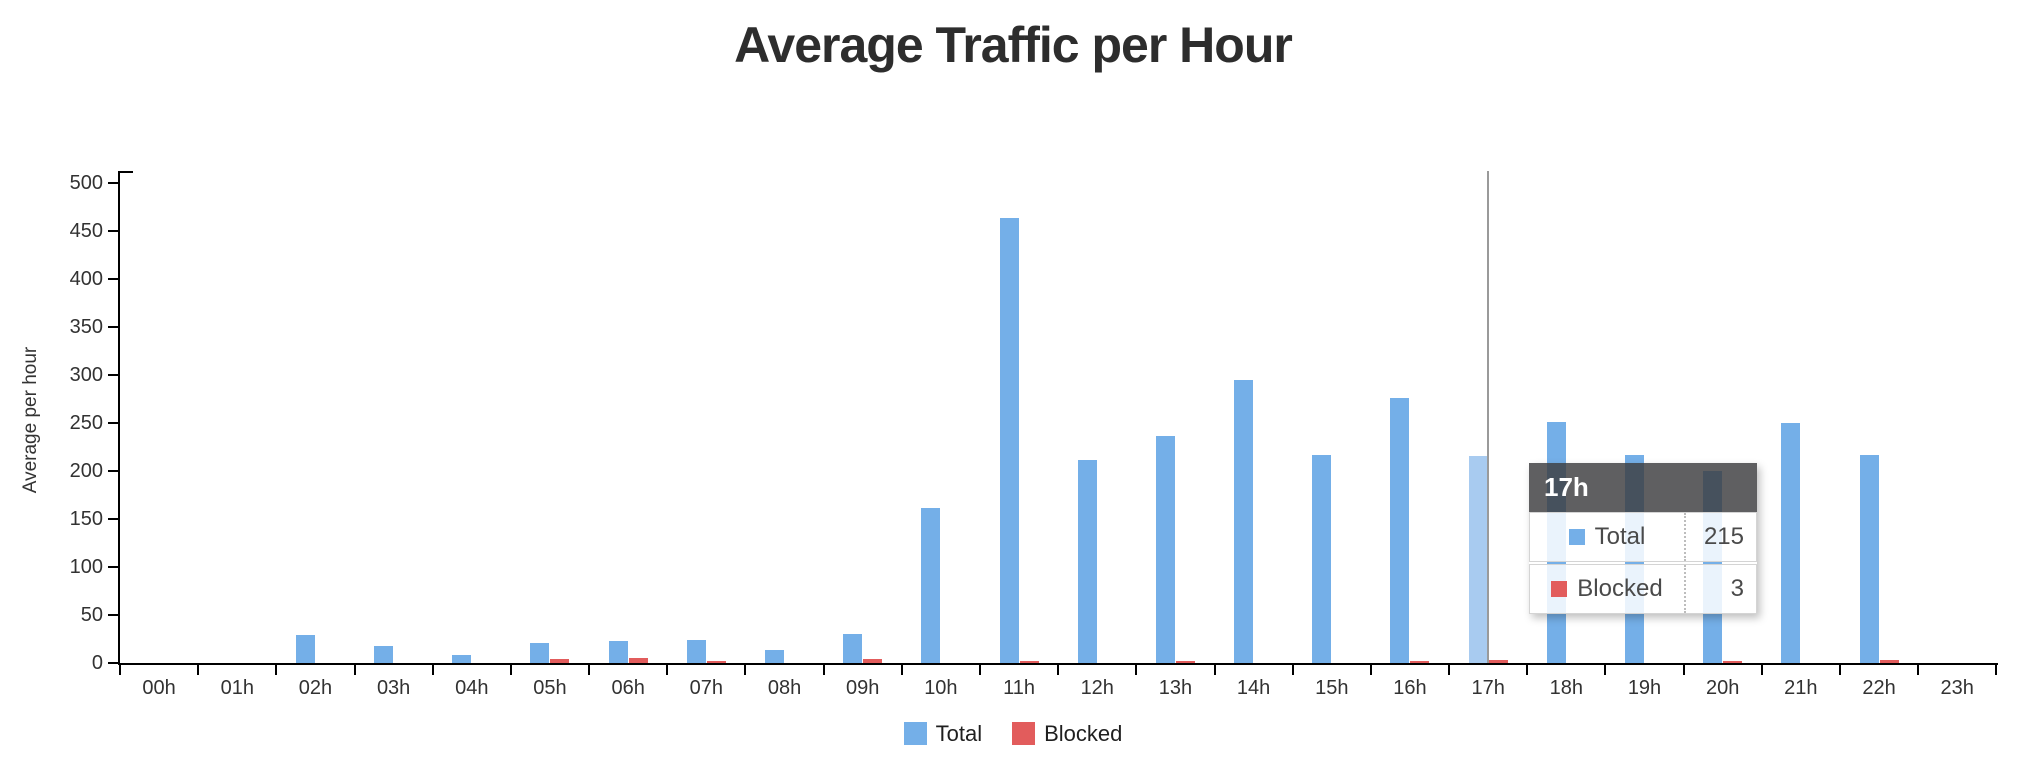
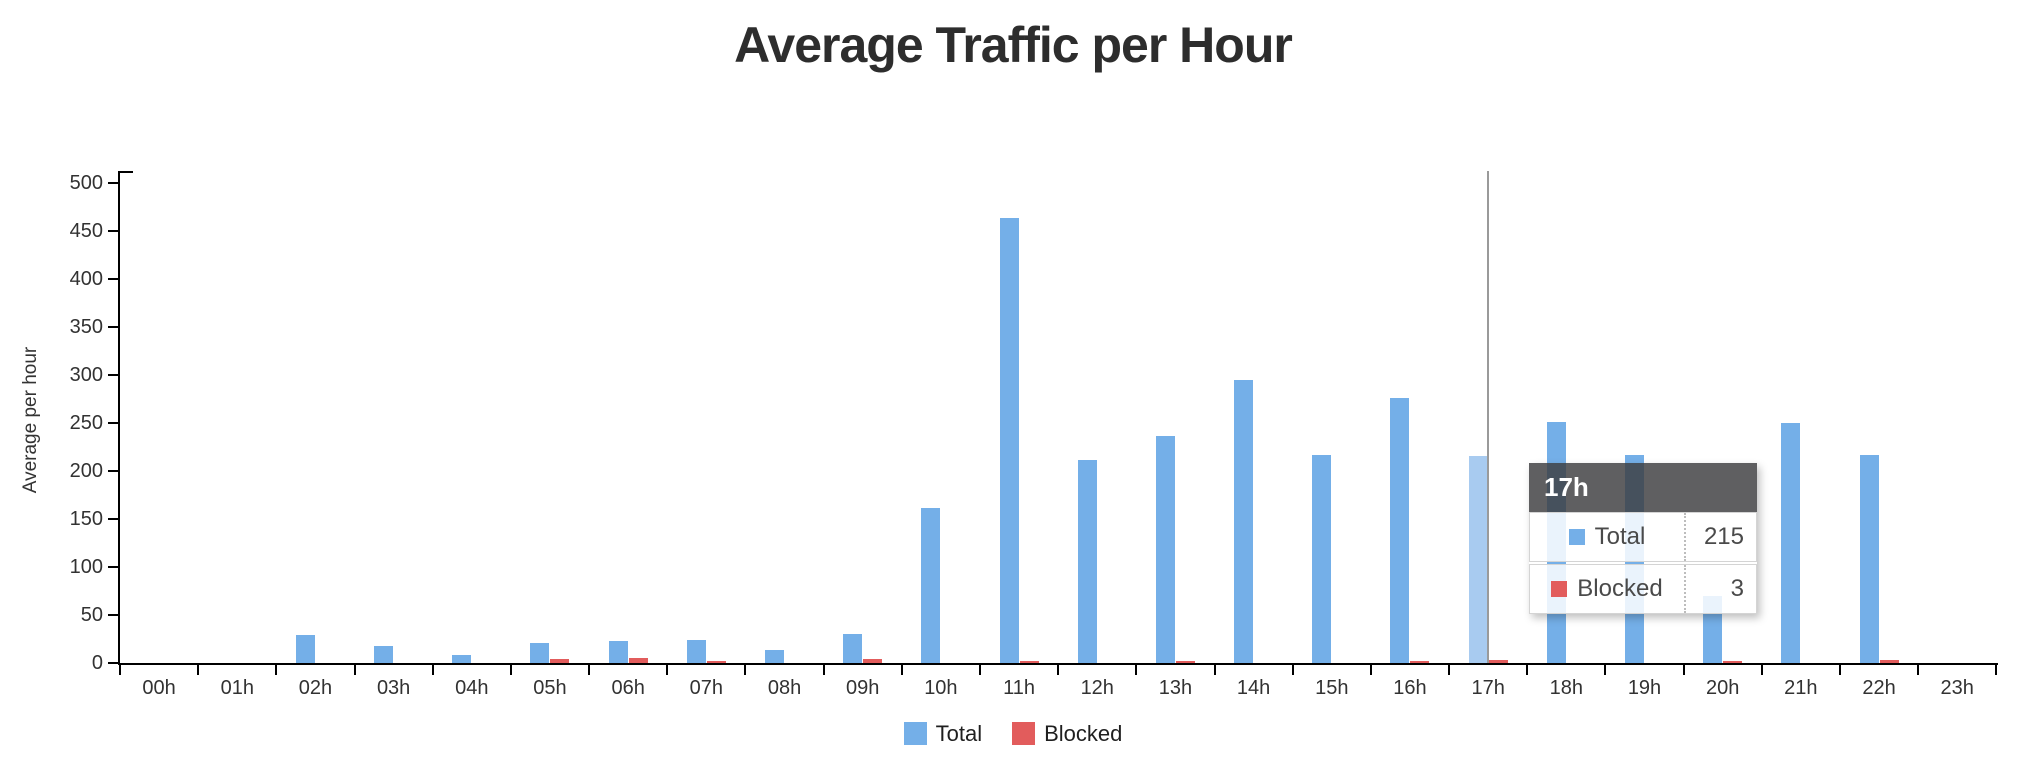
Total/20h: 200 -> 70
